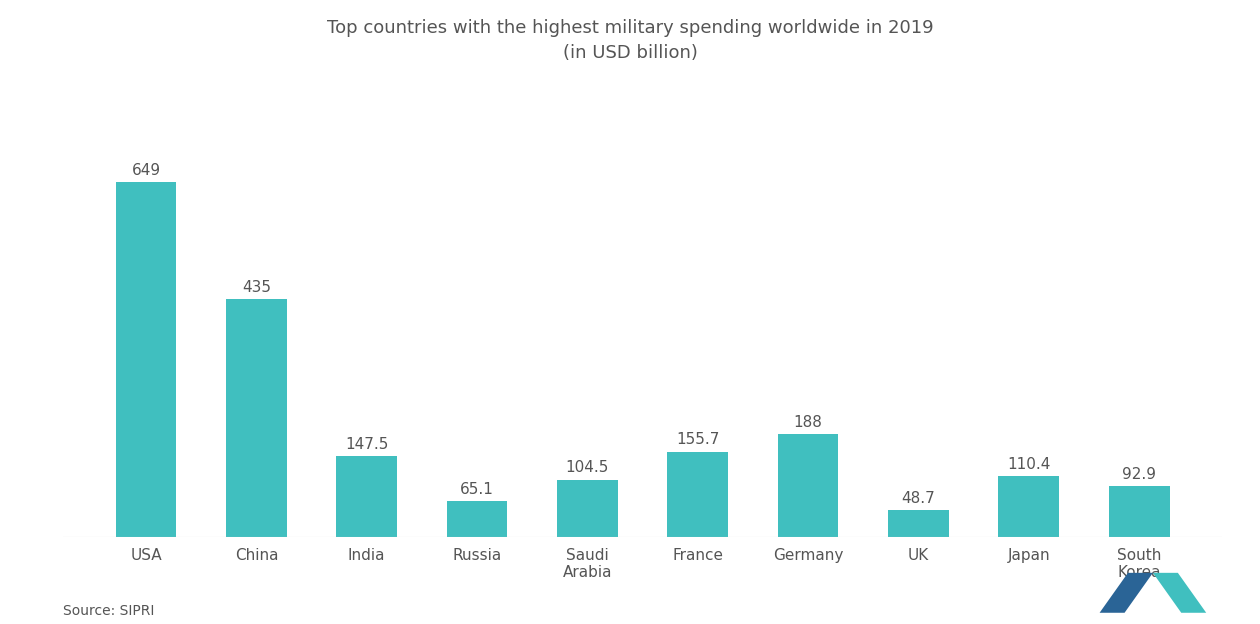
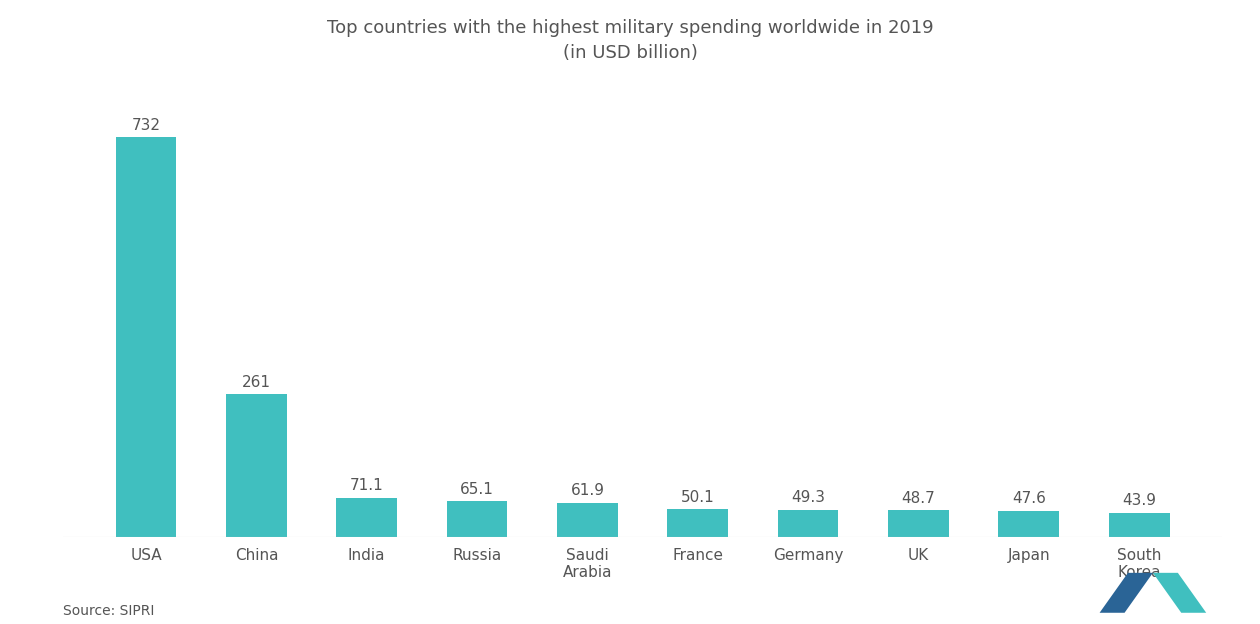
USA: 649 -> 732
China: 435 -> 261
India: 147.5 -> 71.1
Saudi Arabia: 104.5 -> 61.9
France: 155.7 -> 50.1
Germany: 188 -> 49.3
Japan: 110.4 -> 47.6
South Korea: 92.9 -> 43.9
